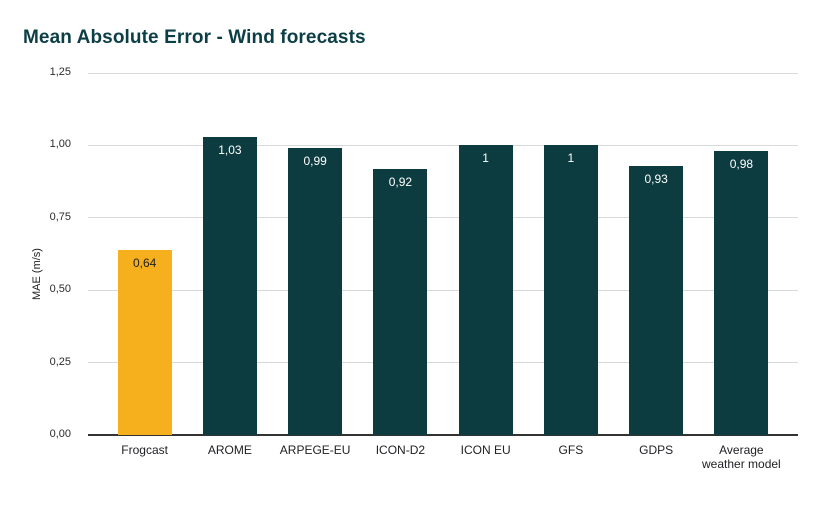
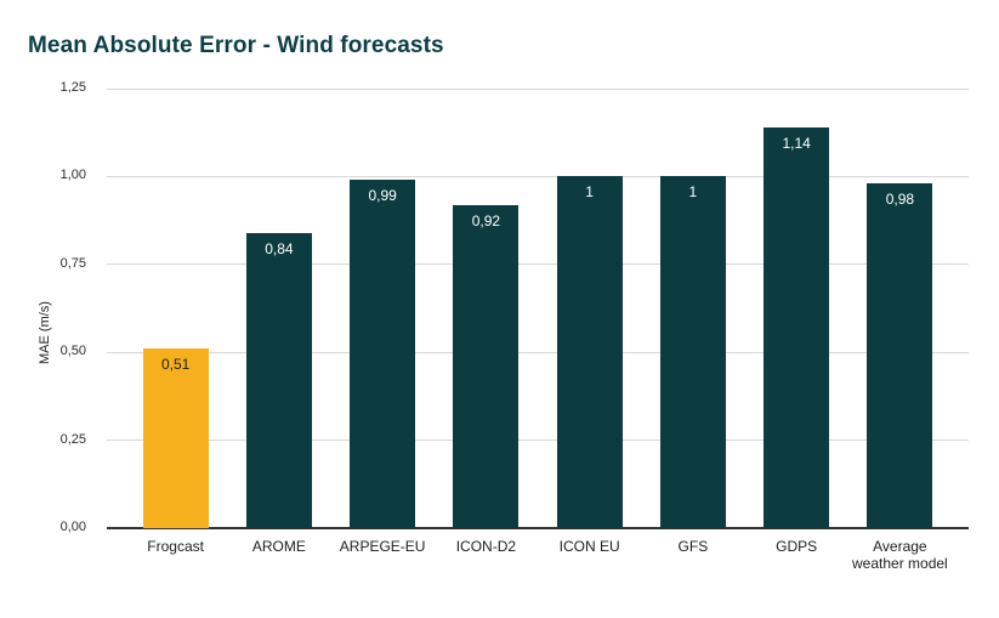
Frogcast: 0,64 -> 0,51
AROME: 1,03 -> 0,84
GDPS: 0,93 -> 1,14
